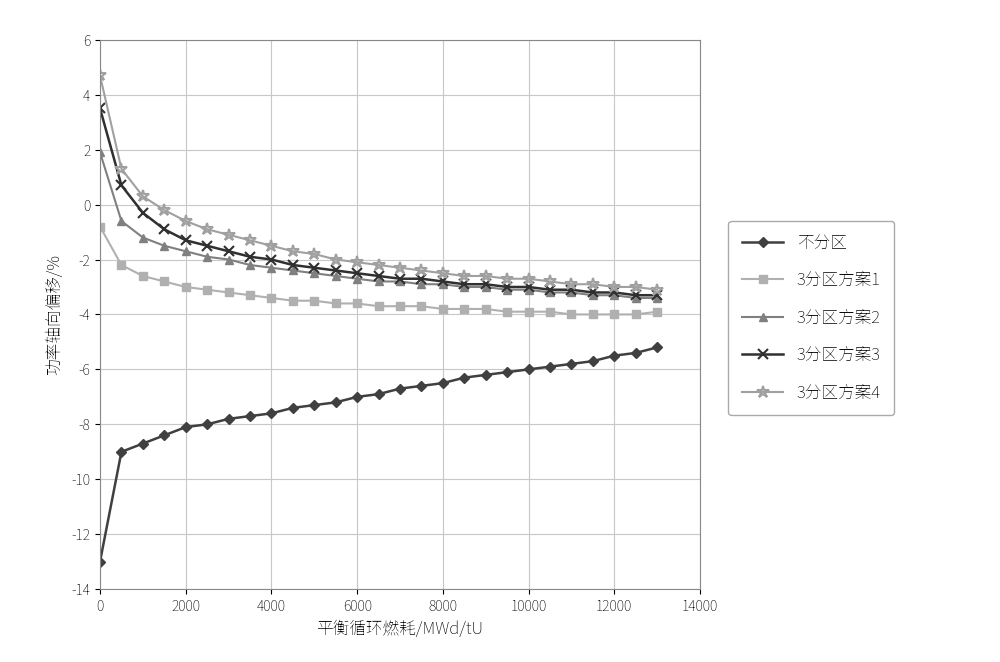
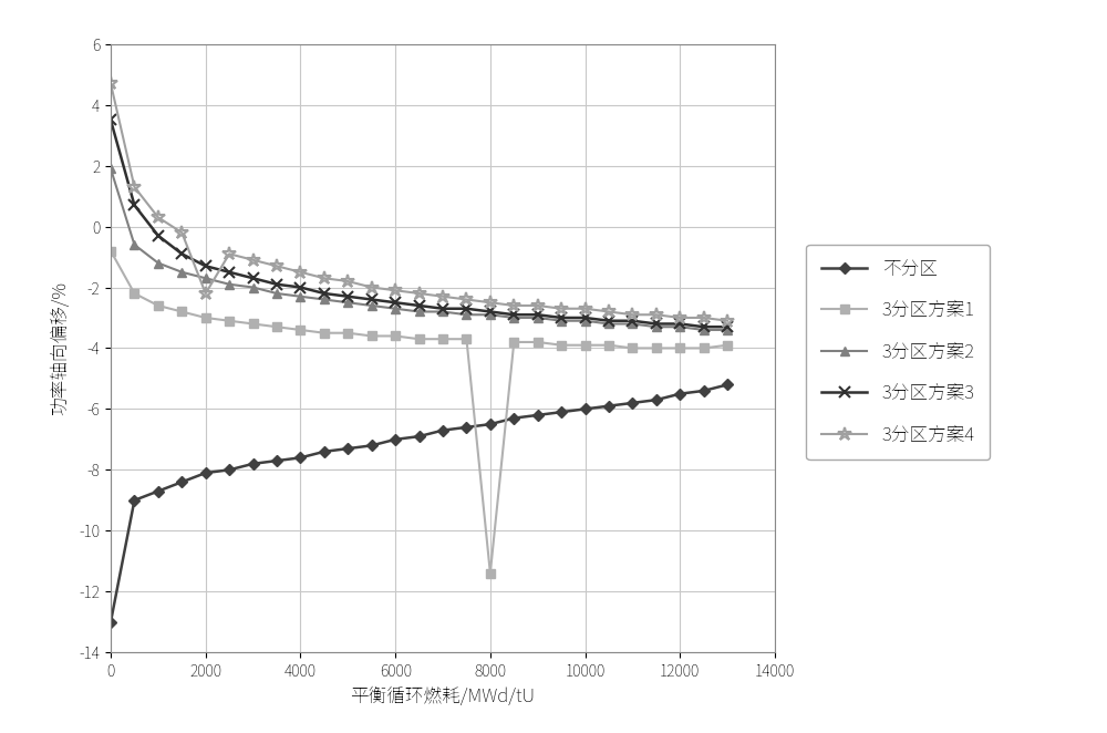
3分区方案4/2000: -0.6 -> -2.2
3分区方案1/8000: -3.8 -> -11.4
